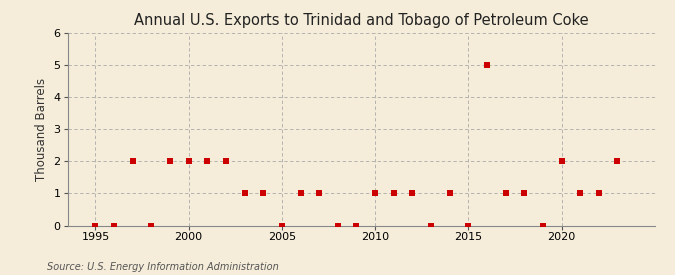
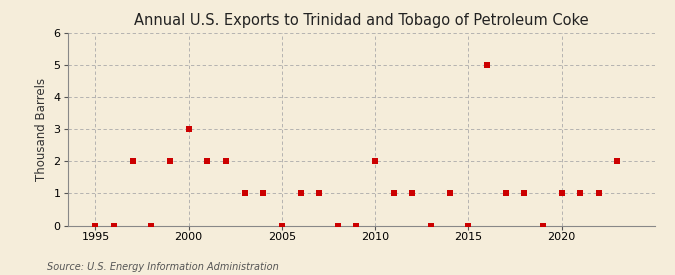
2000: 2 -> 3
2010: 1 -> 2
2020: 2 -> 1
